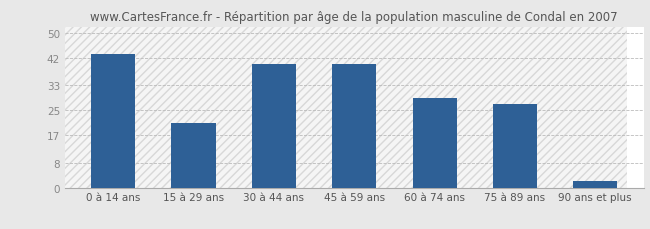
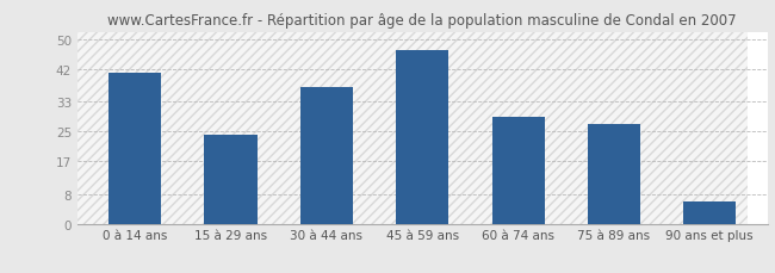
0 à 14 ans: 43 -> 41
15 à 29 ans: 21 -> 24
30 à 44 ans: 40 -> 37
45 à 59 ans: 40 -> 47
90 ans et plus: 2 -> 6
